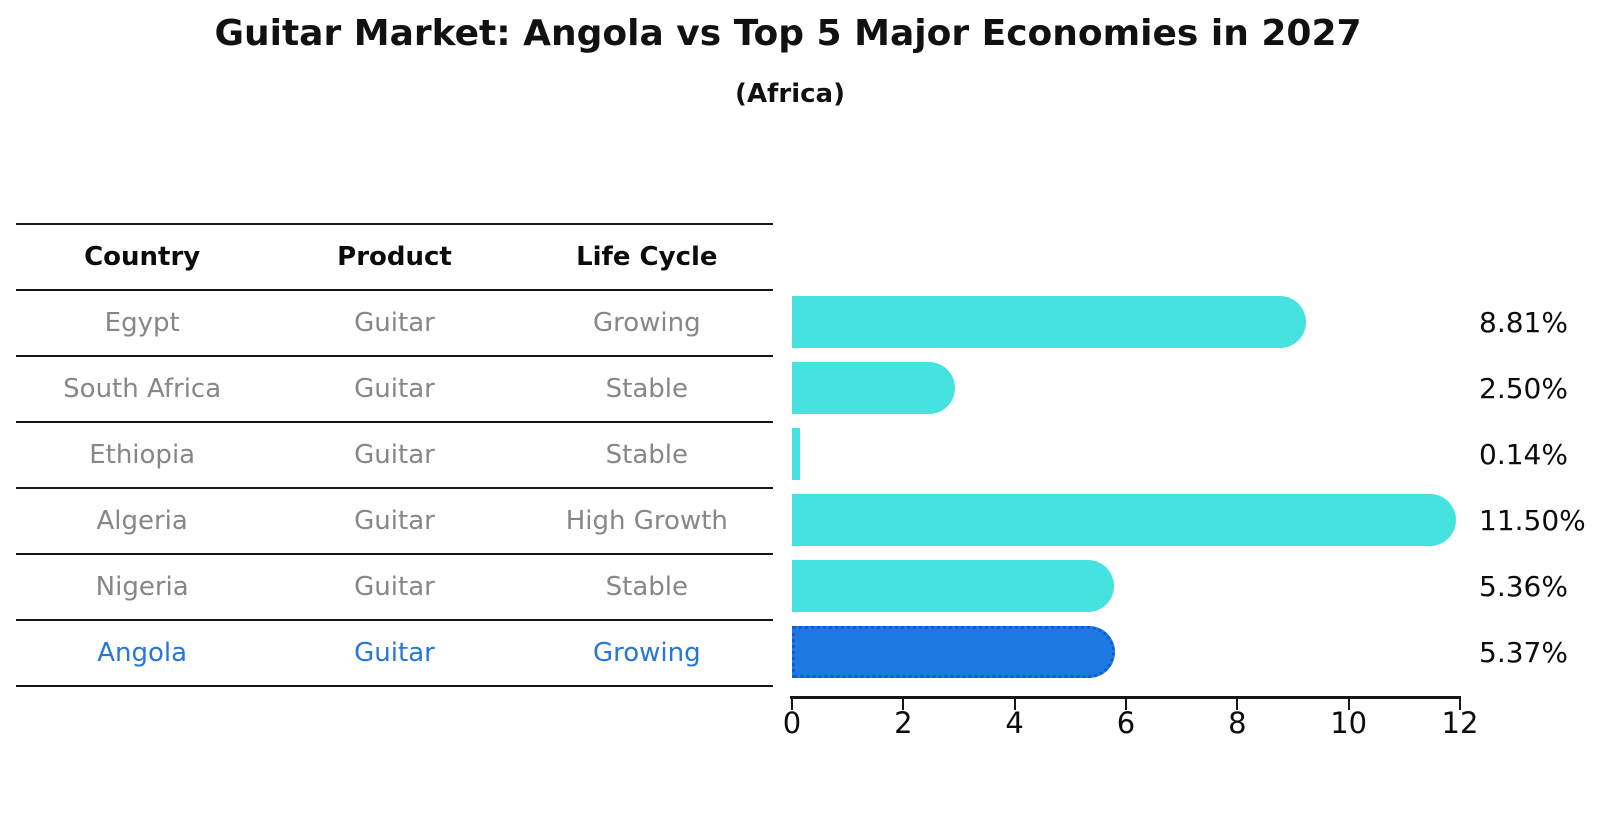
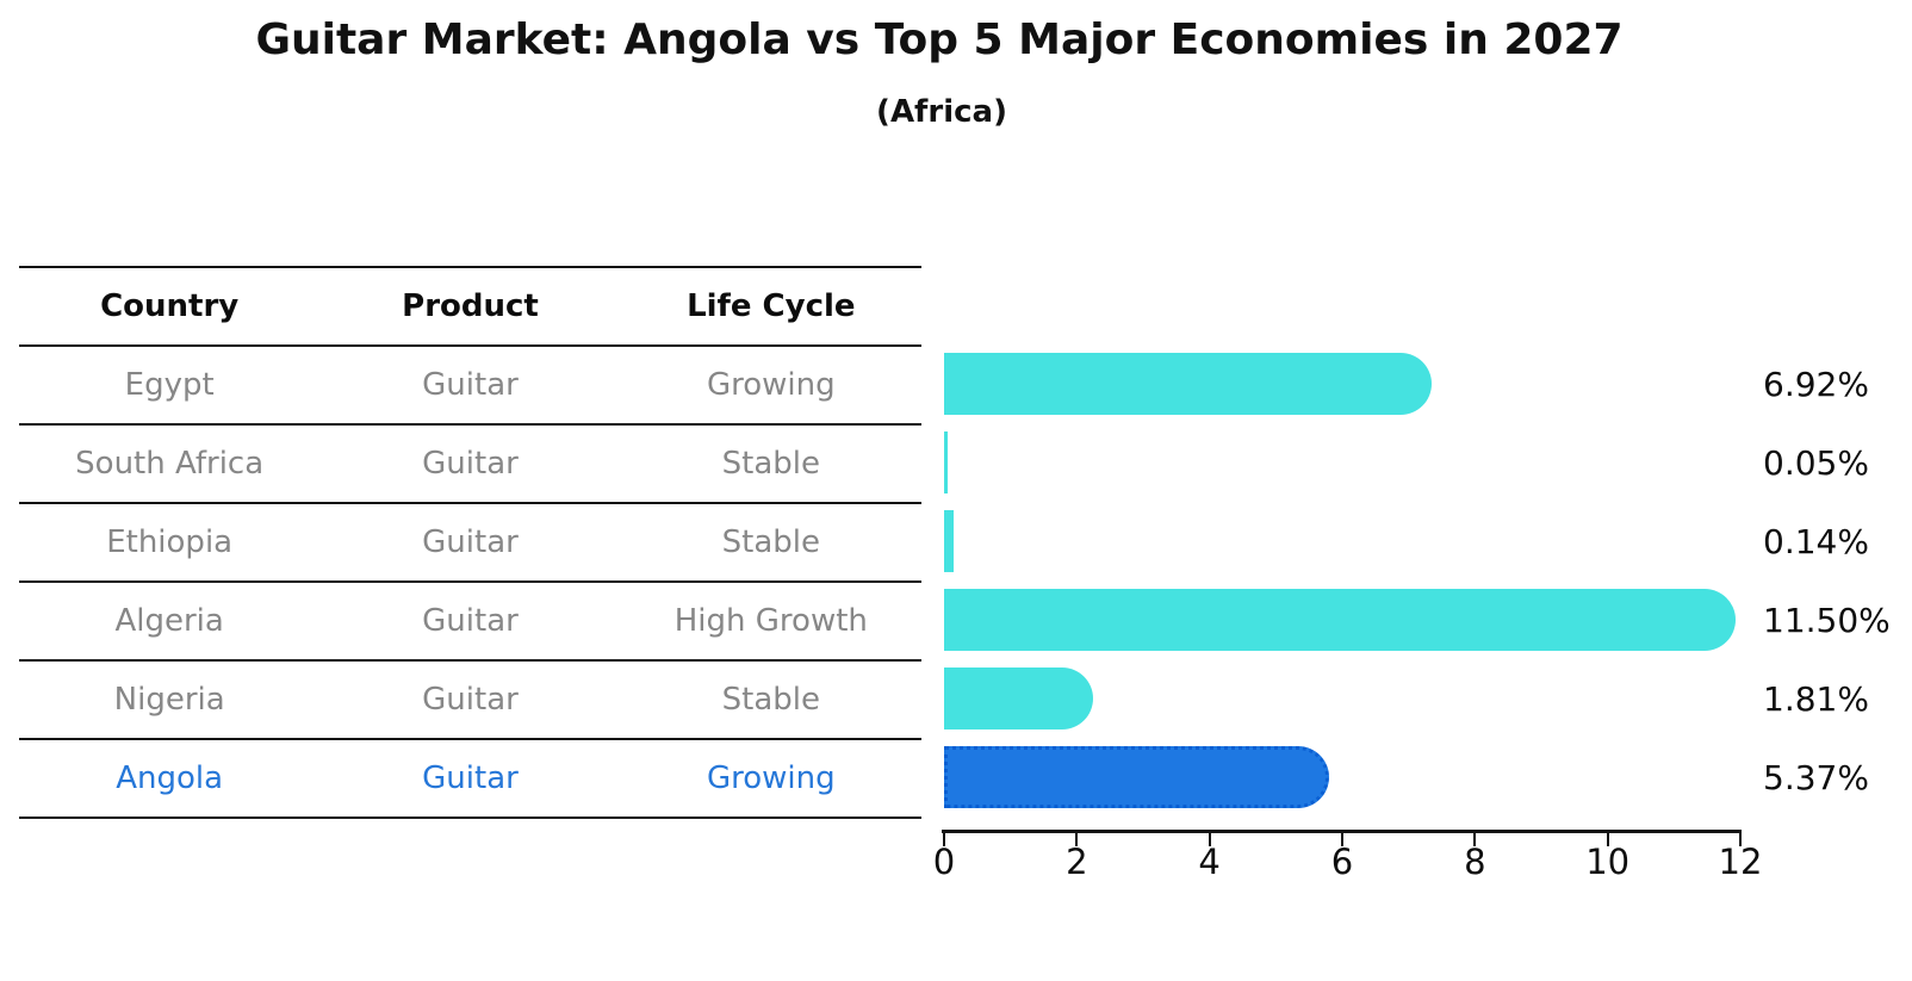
Egypt: 8.81% -> 6.92%
South Africa: 2.50% -> 0.05%
Nigeria: 5.36% -> 1.81%
